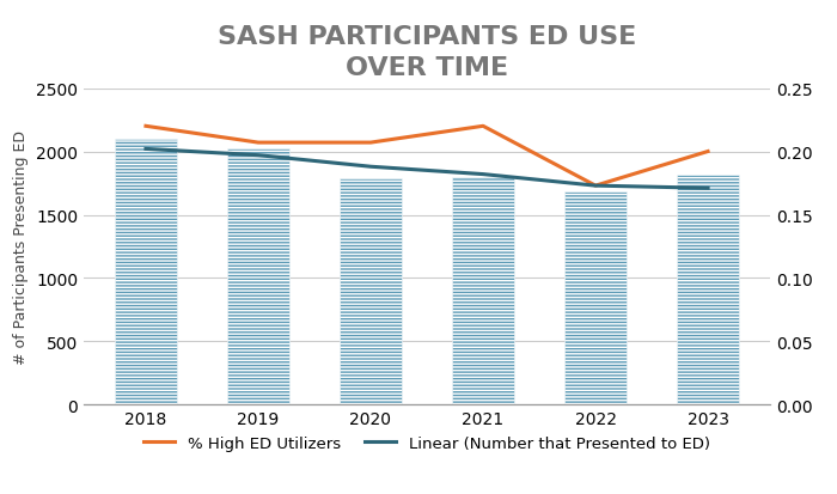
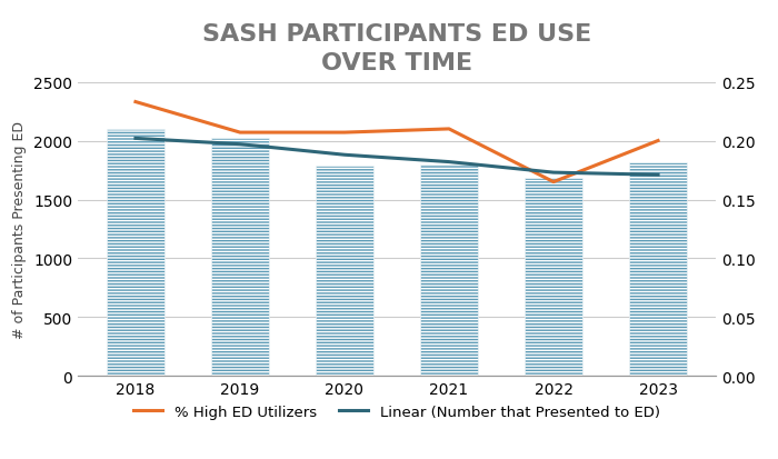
% High ED Utilizers/2018: 0.220 -> 0.233
% High ED Utilizers/2021: 0.220 -> 0.210
% High ED Utilizers/2022: 0.173 -> 0.165
